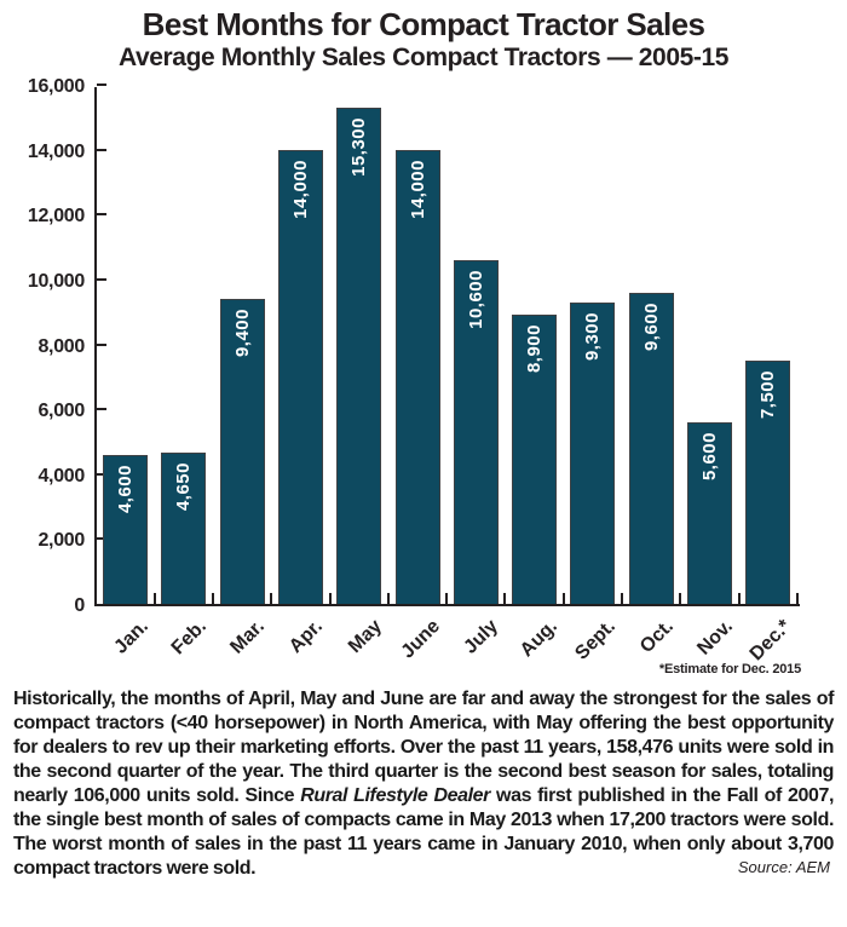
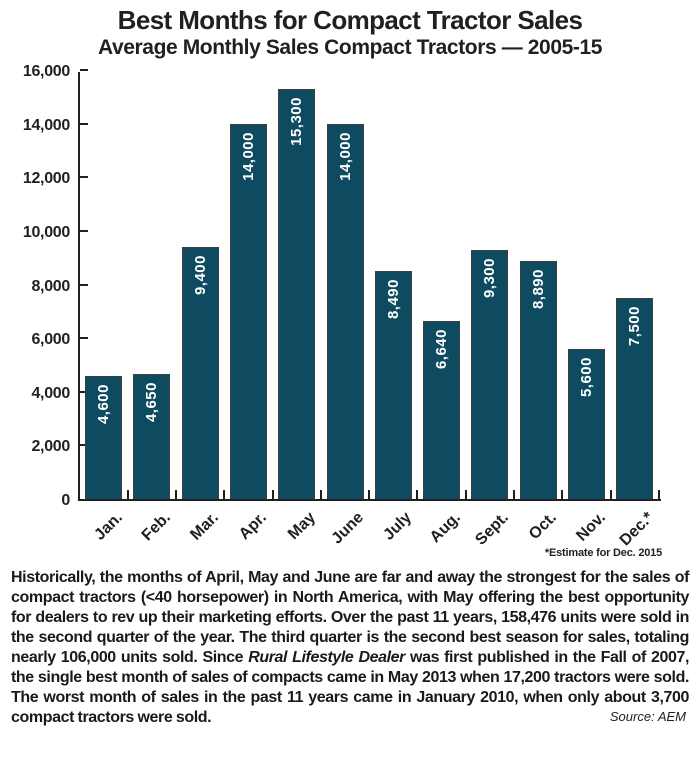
July: 10,600 -> 8,490
Aug.: 8,900 -> 6,640
Oct.: 9,600 -> 8,890
